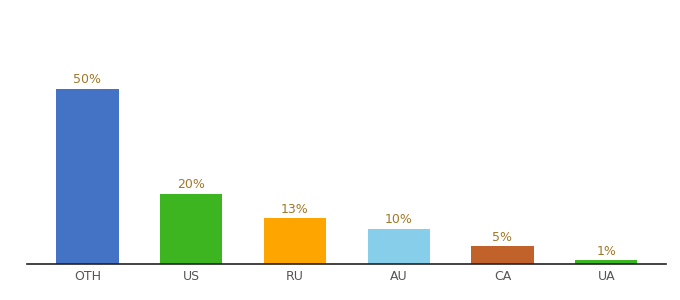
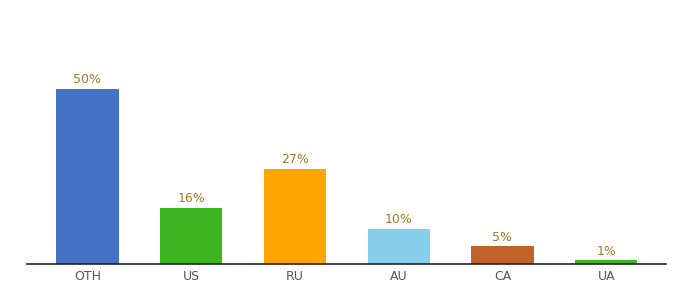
US: 20% -> 16%
RU: 13% -> 27%
